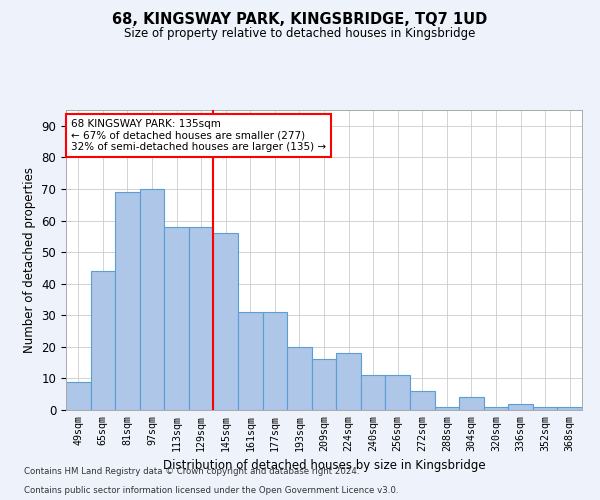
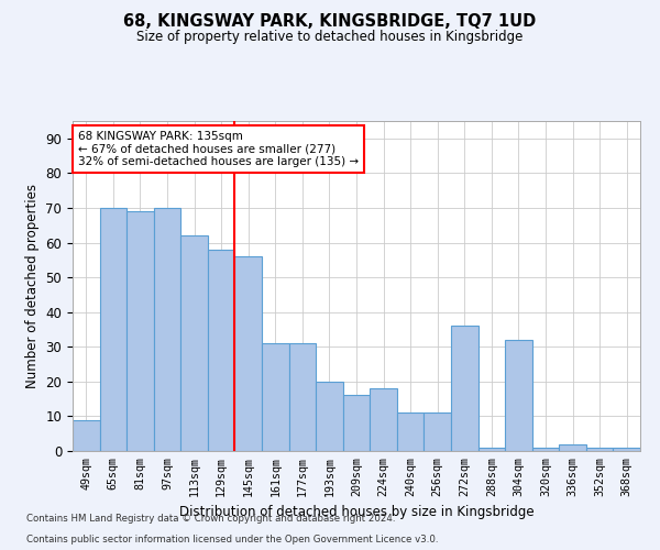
65sqm: 44 -> 70
113sqm: 58 -> 62
272sqm: 6 -> 36
304sqm: 4 -> 32
